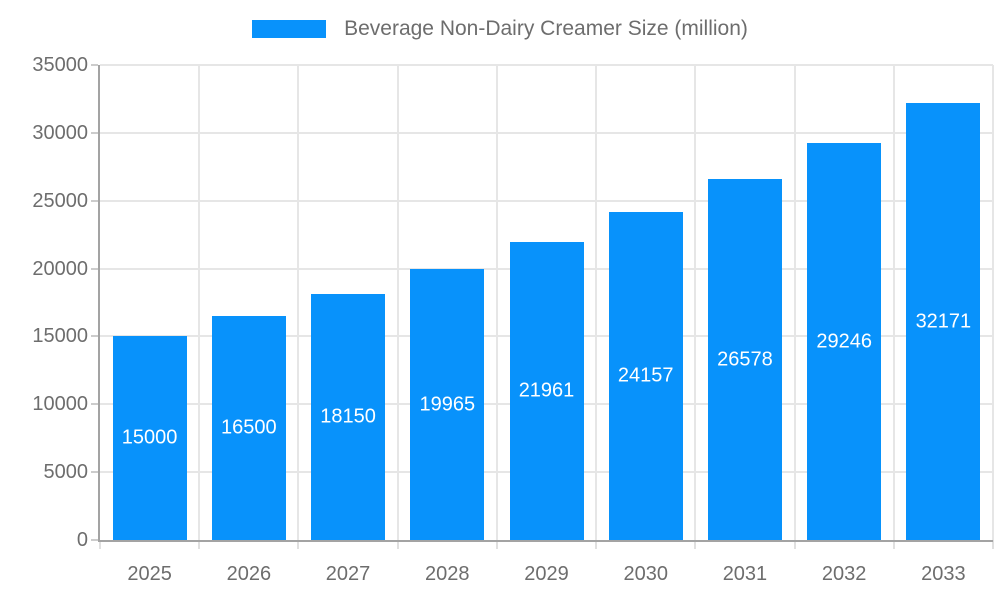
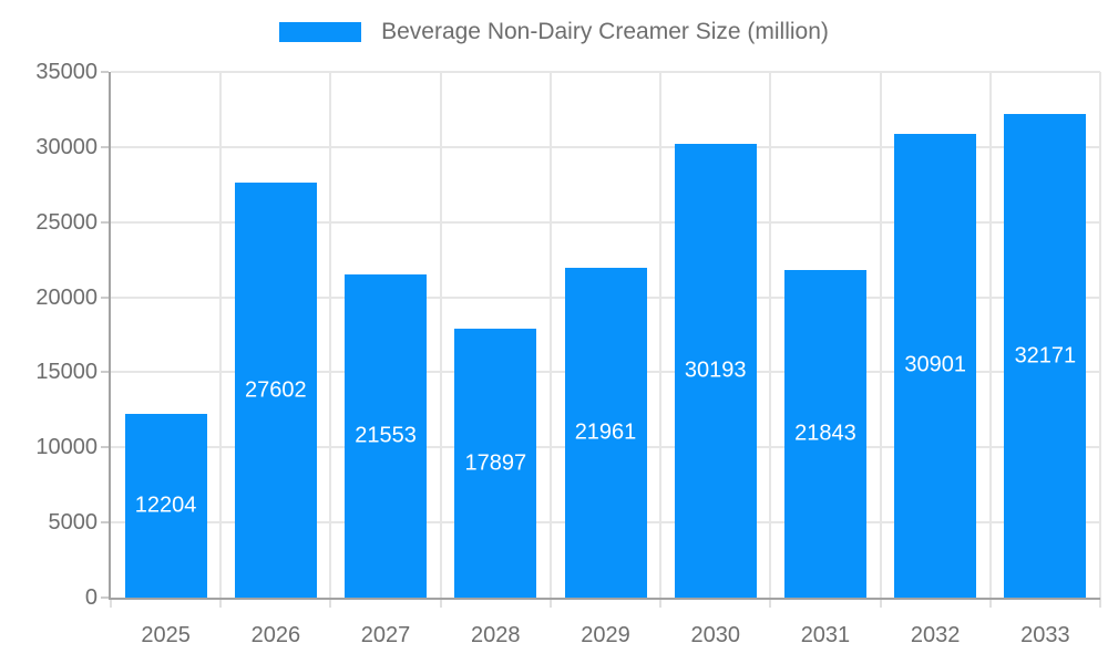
2025: 15000 -> 12204
2026: 16500 -> 27602
2027: 18150 -> 21553
2028: 19965 -> 17897
2030: 24157 -> 30193
2031: 26578 -> 21843
2032: 29246 -> 30901
